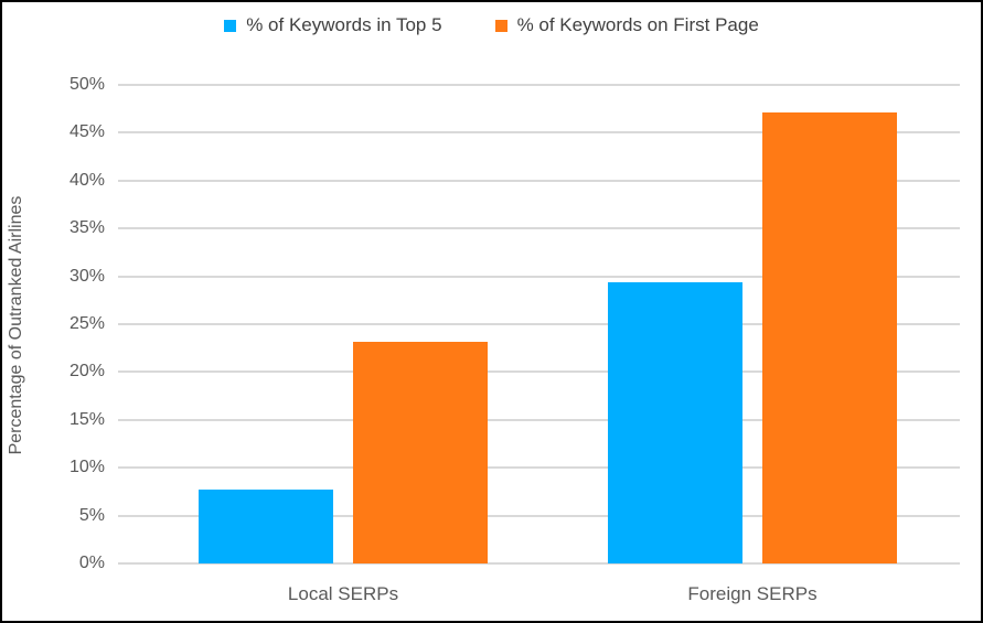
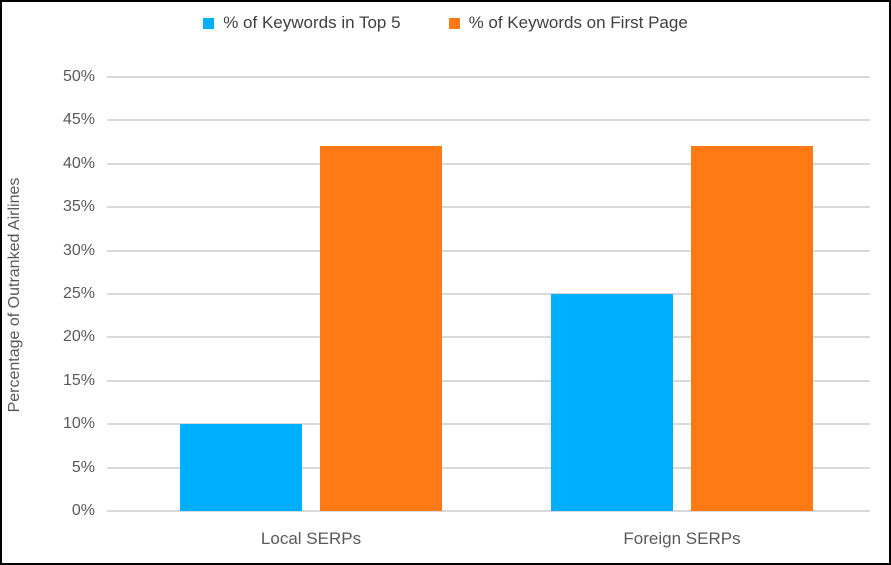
% of Keywords in Top 5/Local SERPs: 8% -> 10%
% of Keywords on First Page/Local SERPs: 23% -> 42%
% of Keywords in Top 5/Foreign SERPs: 29% -> 25%
% of Keywords on First Page/Foreign SERPs: 47% -> 42%
